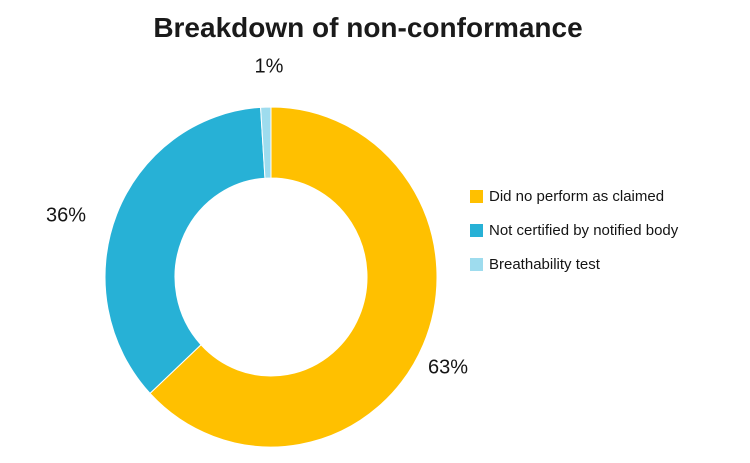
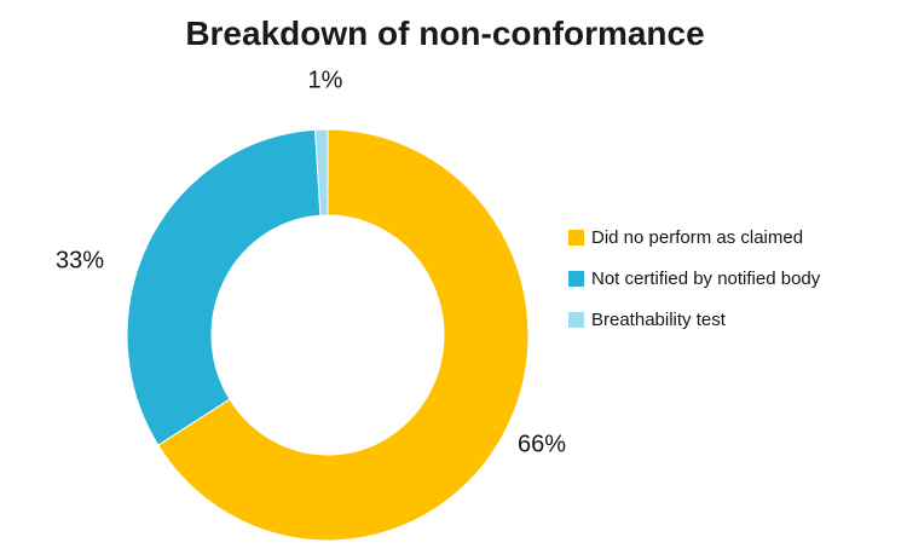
Did no perform as claimed: 63% -> 66%
Not certified by notified body: 36% -> 33%
